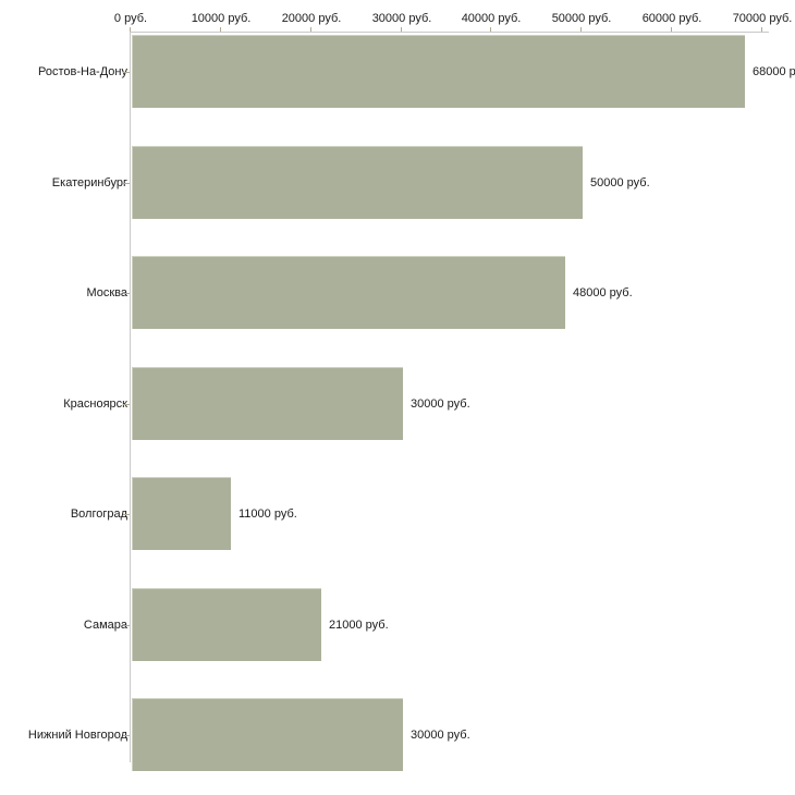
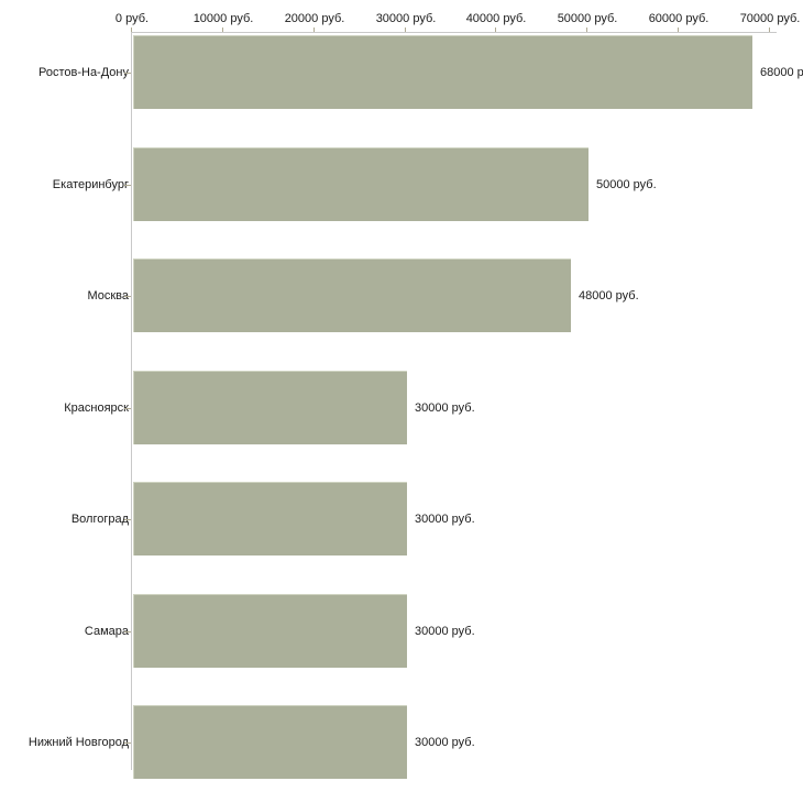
Волгоград: 11000 -> 30000
Самара: 21000 -> 30000
